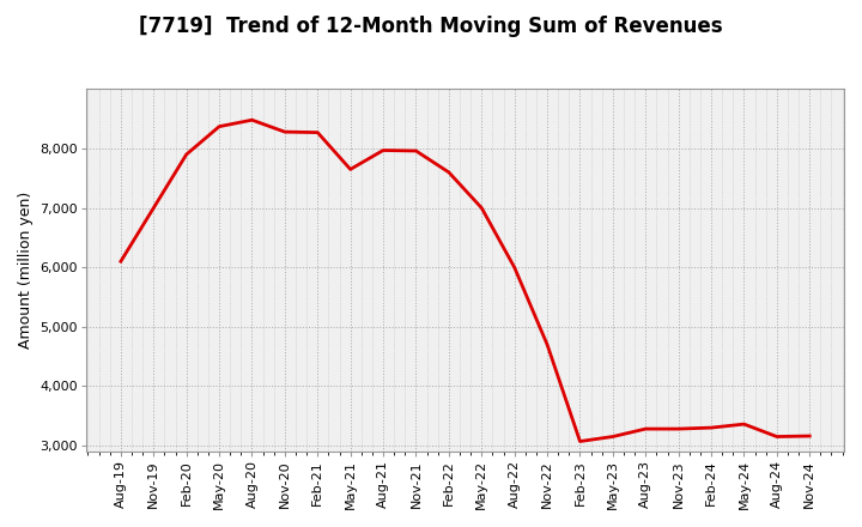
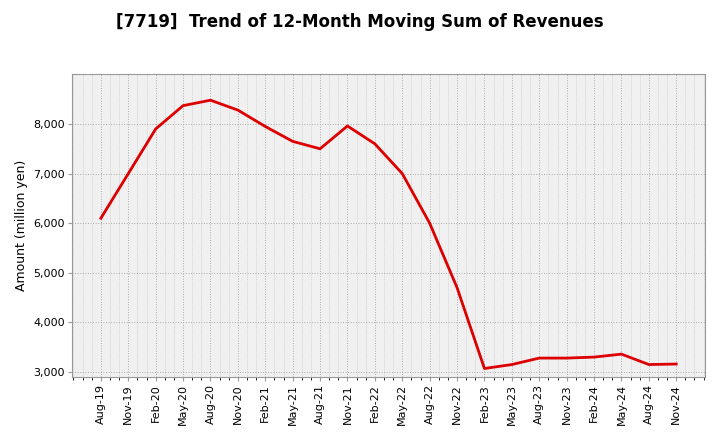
Feb-21: 8,270 -> 7,950
Aug-21: 7,970 -> 7,500
